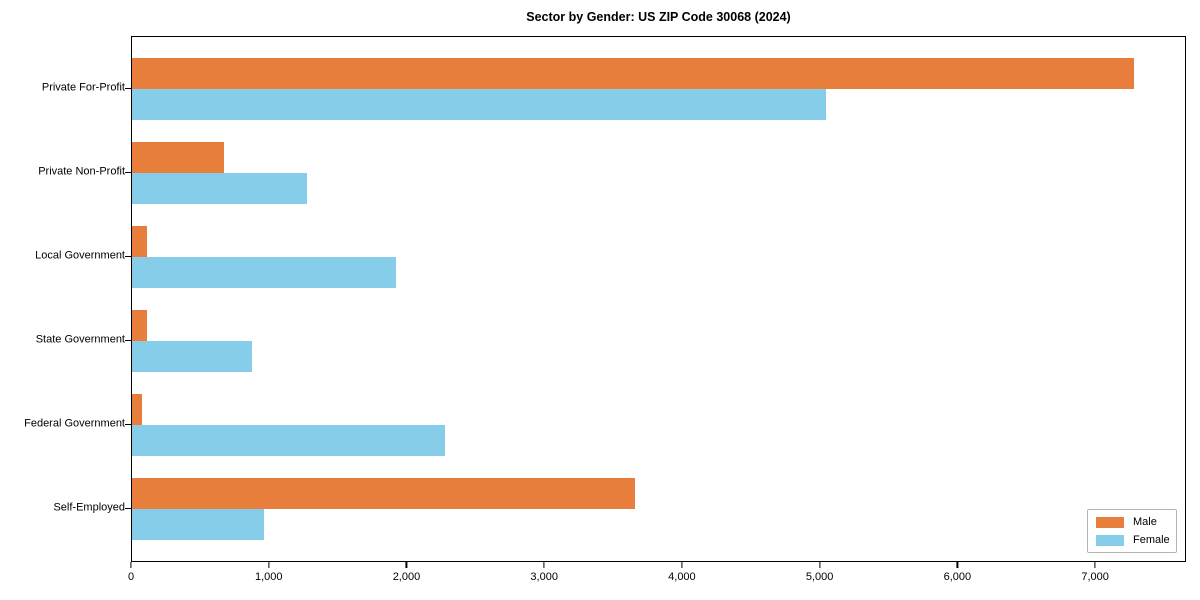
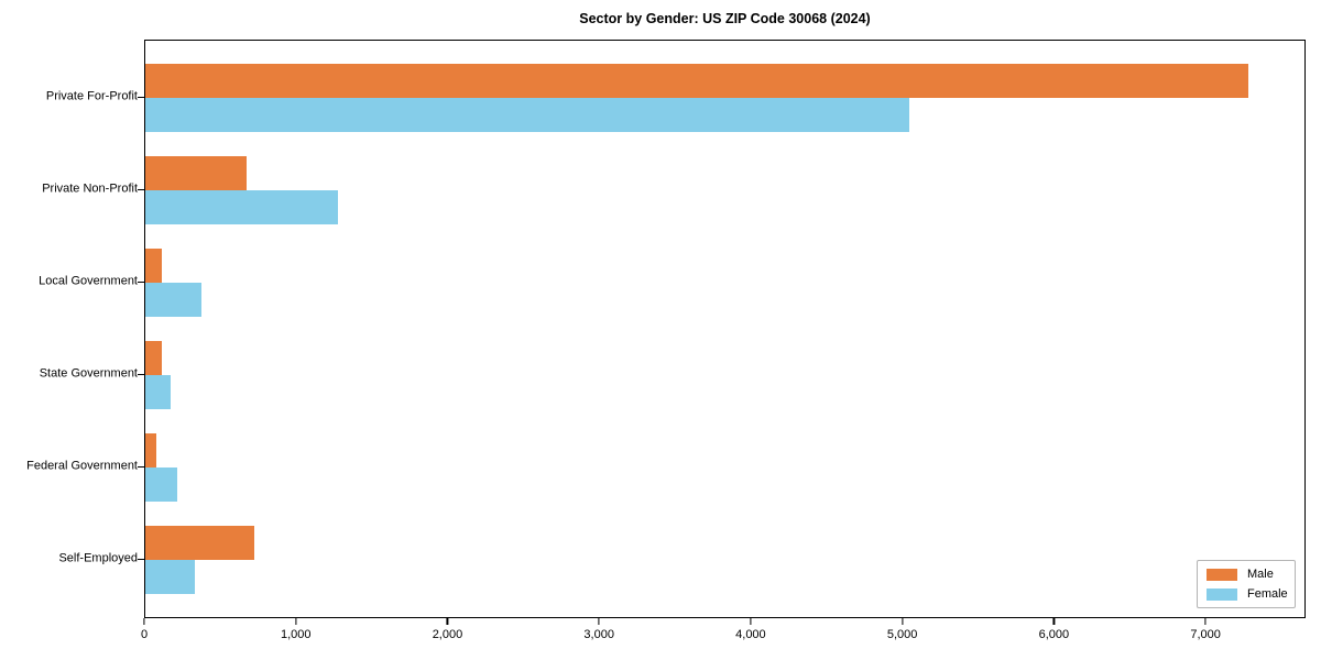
Female/Local Government: 1920 -> 370
Female/State Government: 870 -> 170
Female/Federal Government: 2280 -> 210
Male/Self-Employed: 3660 -> 720
Female/Self-Employed: 960 -> 330
